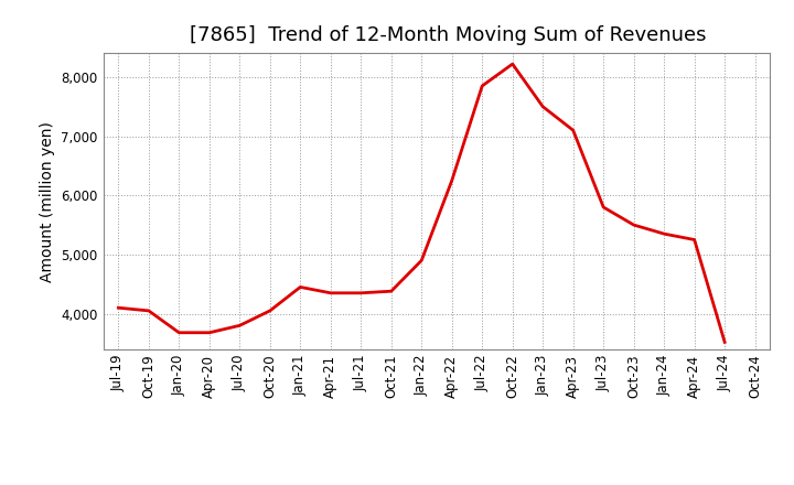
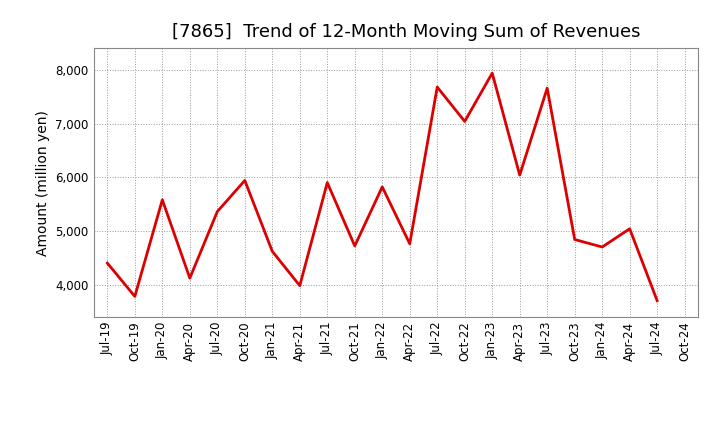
Jul-19: 4,100 -> 4,400
Oct-19: 4,050 -> 3,780
Jan-20: 3,680 -> 5,580
Apr-20: 3,680 -> 4,120
Jul-20: 3,800 -> 5,360
Oct-20: 4,050 -> 5,940
Jan-21: 4,450 -> 4,620
Apr-21: 4,350 -> 3,980
Jul-21: 4,350 -> 5,900
Oct-21: 4,380 -> 4,720
Jan-22: 4,900 -> 5,820
Apr-22: 6,250 -> 4,760
Jul-22: 7,850 -> 7,680
Oct-22: 8,220 -> 7,040
Jan-23: 7,500 -> 7,940
Apr-23: 7,100 -> 6,040
Jul-23: 5,800 -> 7,660
Oct-23: 5,500 -> 4,840
Jan-24: 5,350 -> 4,700
Apr-24: 5,250 -> 5,040
Jul-24: 3,520 -> 3,700
